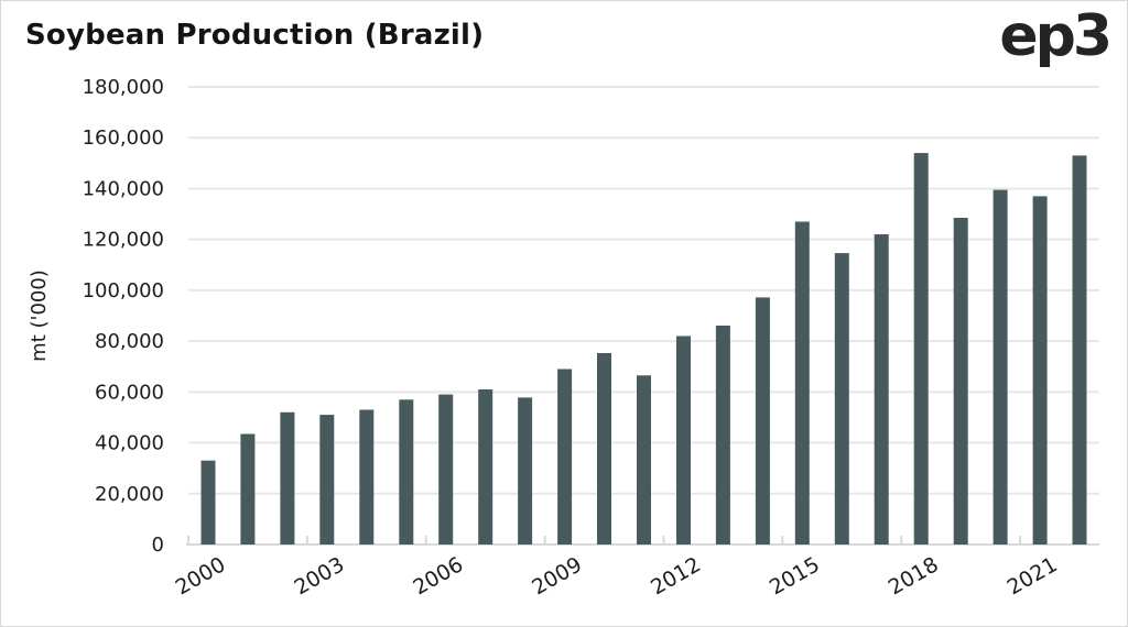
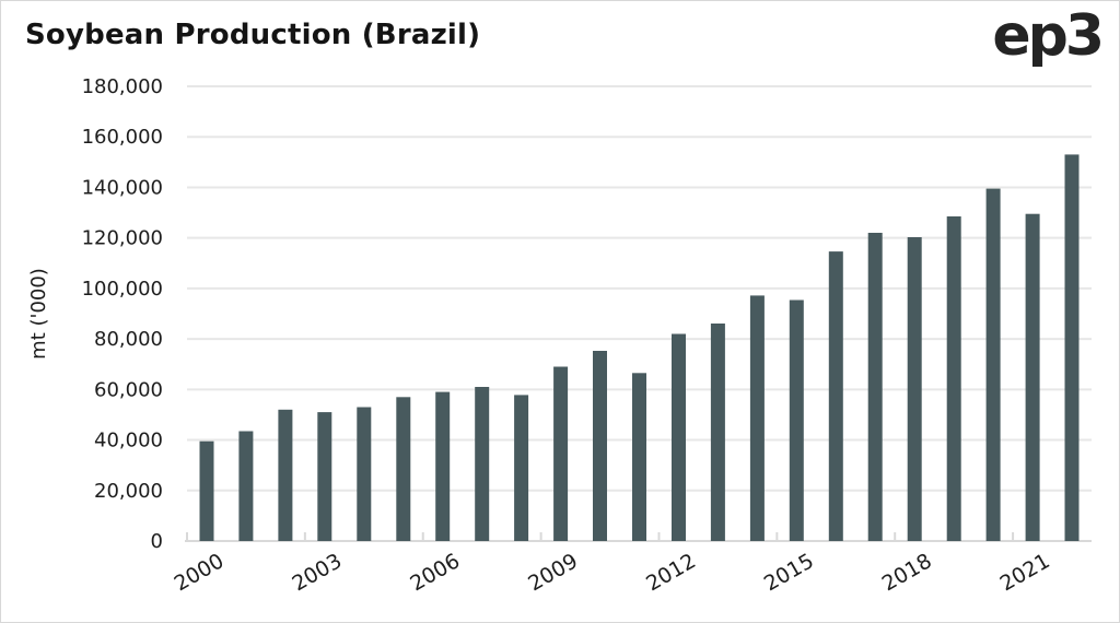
2000: 33000 -> 40000
2015: 127000 -> 95000
2018: 154000 -> 120000
2021: 137000 -> 130000
